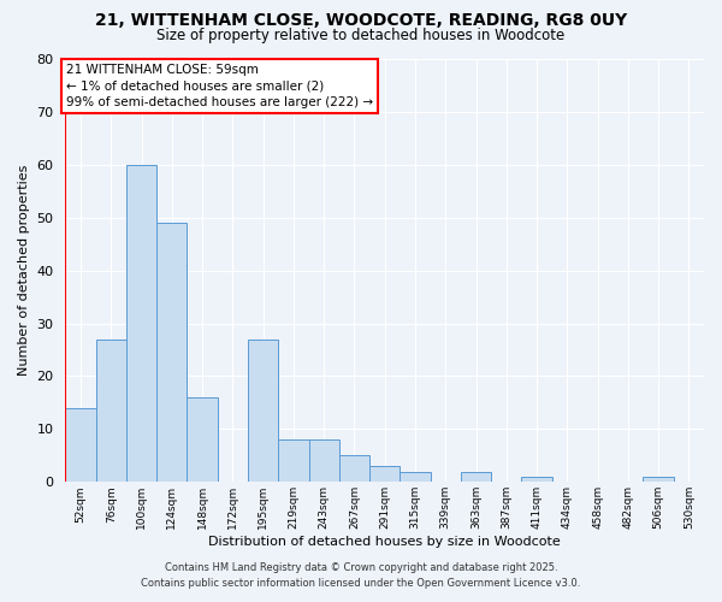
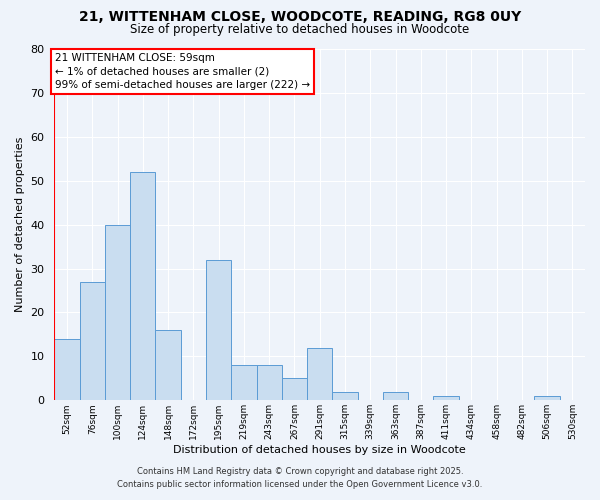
100sqm: 60 -> 40
124sqm: 49 -> 52
195sqm: 27 -> 32
291sqm: 3 -> 12
